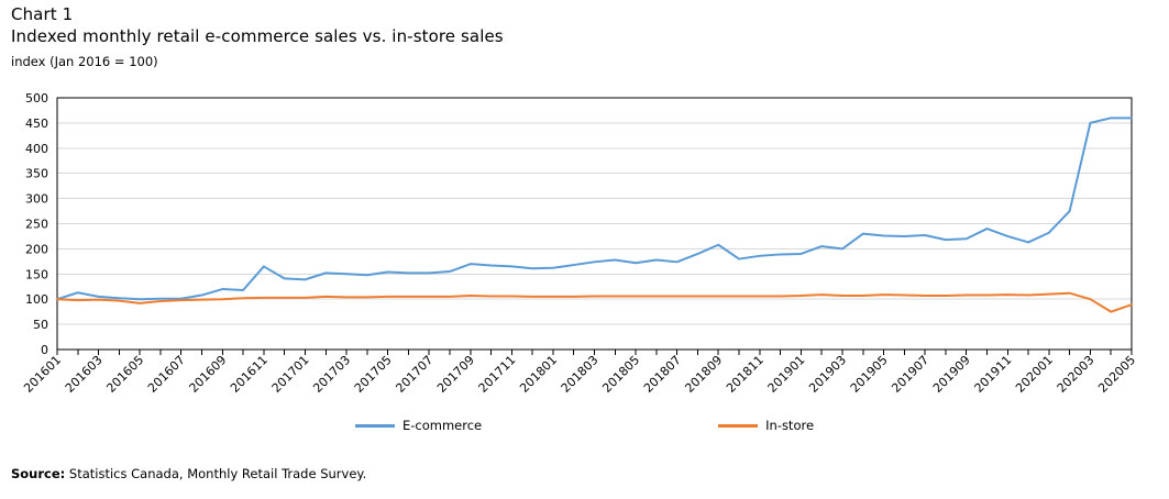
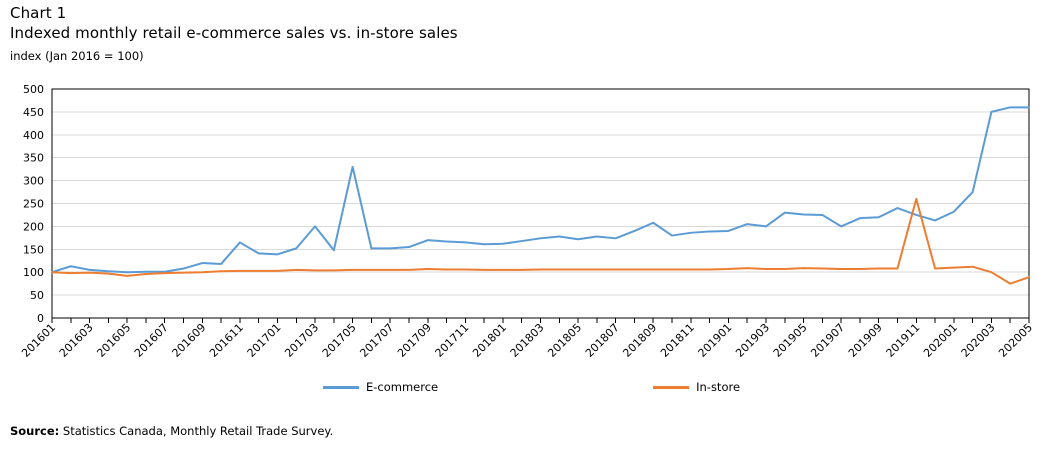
E-commerce/201703: 150 -> 200
E-commerce/201705: 150 -> 330
E-commerce/201907: 230 -> 200
In-store/201911: 110 -> 260
